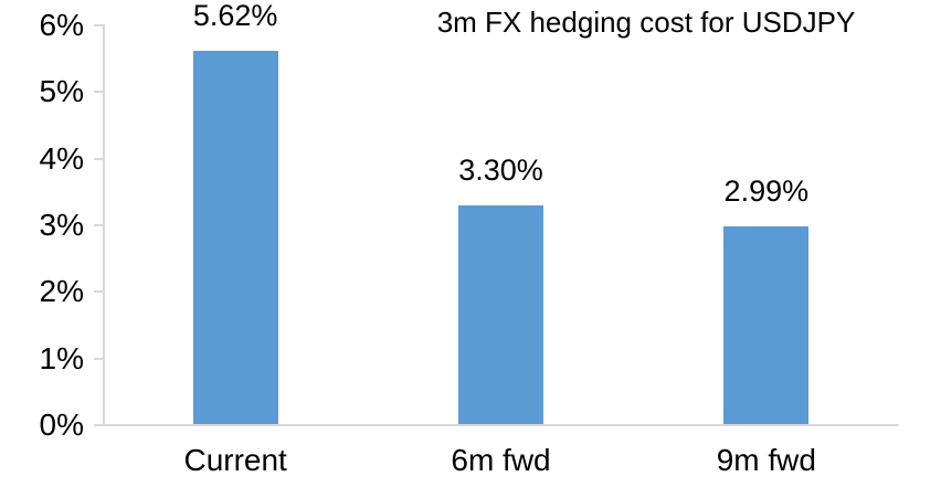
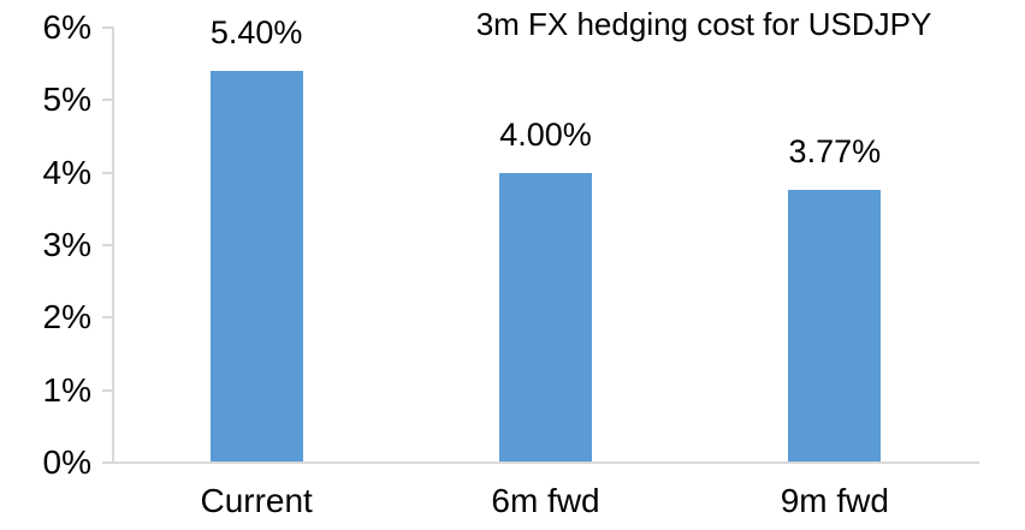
Current: 5.62% -> 5.40%
6m fwd: 3.30% -> 4.00%
9m fwd: 2.99% -> 3.77%
